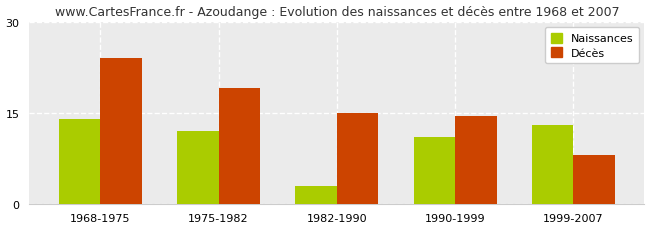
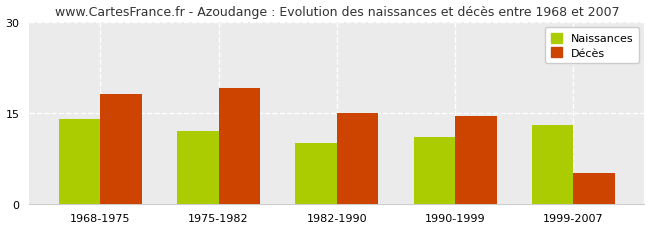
Décès/1968-1975: 24.0 -> 18.0
Naissances/1982-1990: 3 -> 10
Décès/1999-2007: 8.0 -> 5.0
